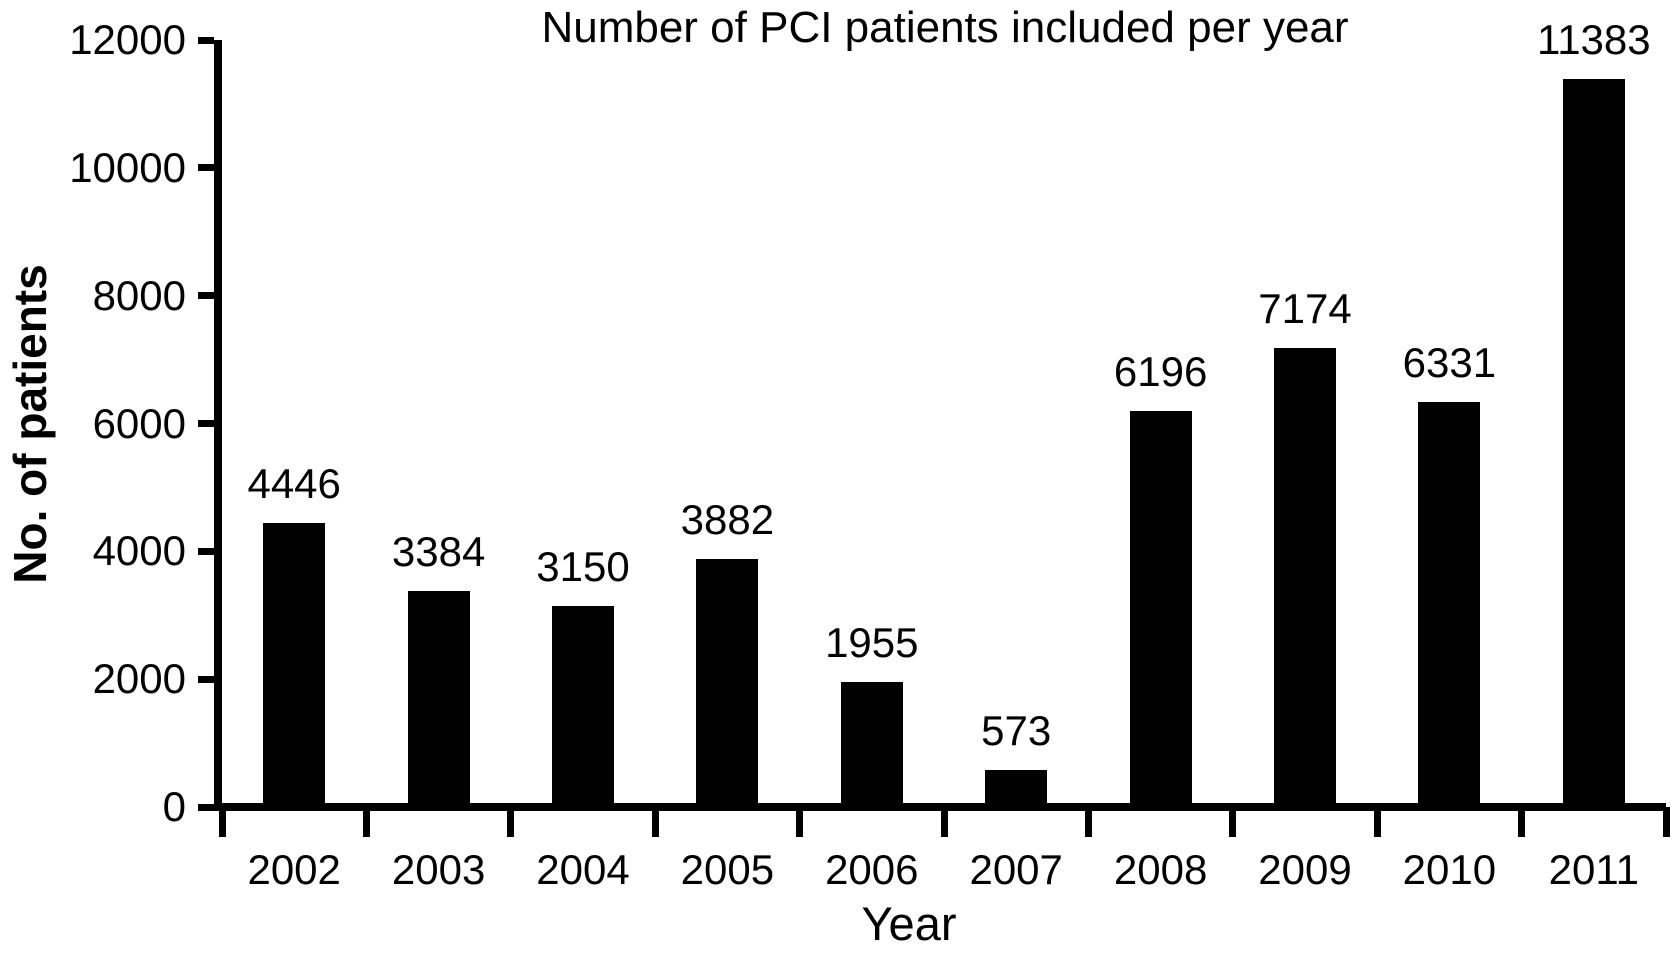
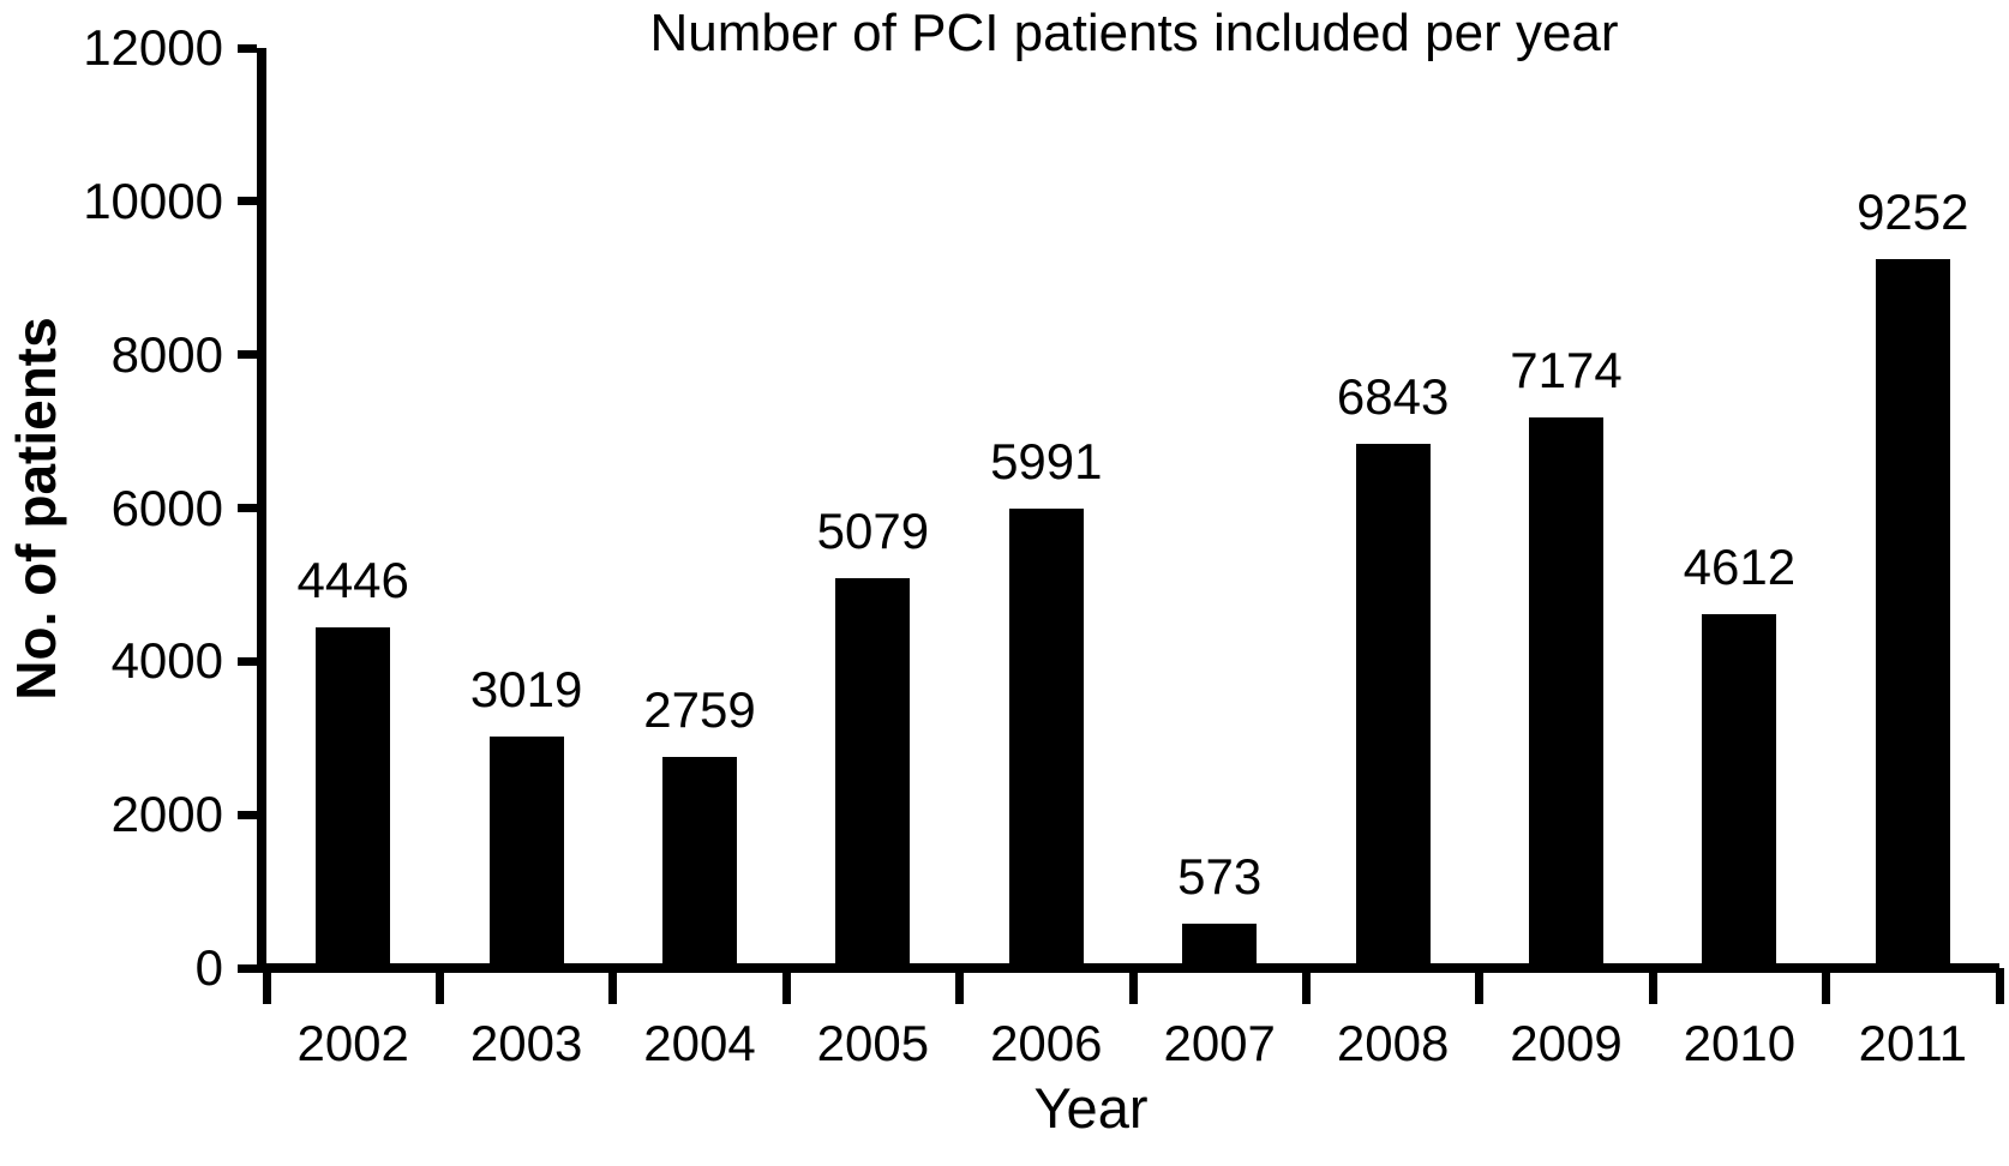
2003: 3384 -> 3019
2004: 3150 -> 2759
2005: 3882 -> 5079
2006: 1955 -> 5991
2008: 6196 -> 6843
2010: 6331 -> 4612
2011: 11383 -> 9252
